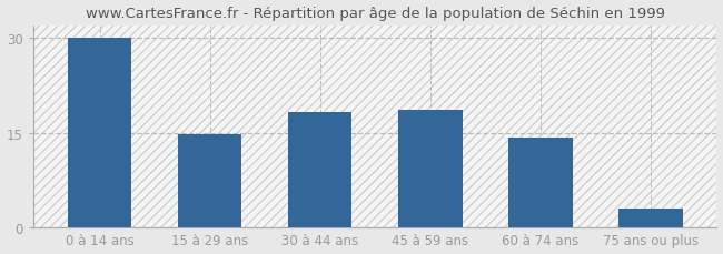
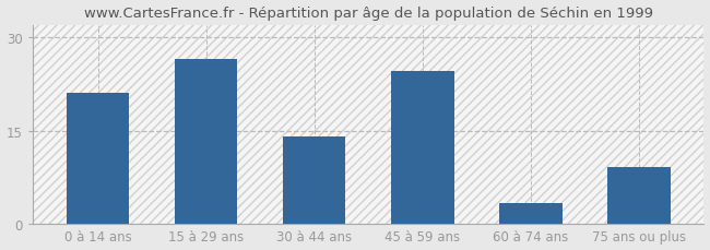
0 à 14 ans: 30.0 -> 21.0
15 à 29 ans: 14.7 -> 26.6
30 à 44 ans: 18.2 -> 14.0
45 à 59 ans: 18.7 -> 24.6
60 à 74 ans: 14.3 -> 3.4
75 ans ou plus: 3.0 -> 9.2
